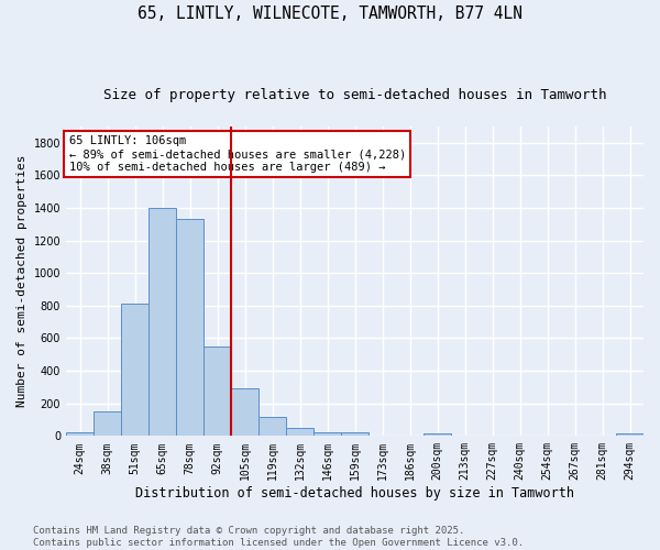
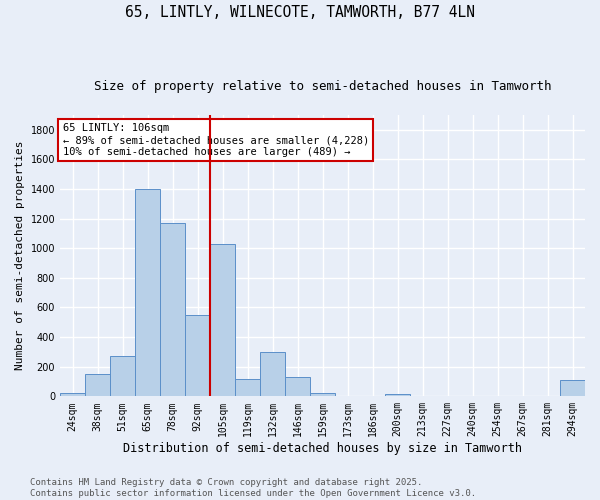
51sqm: 810 -> 270
78sqm: 1330 -> 1170
105sqm: 300 -> 1030
132sqm: 50 -> 300
146sqm: 20 -> 130
294sqm: 20 -> 110
